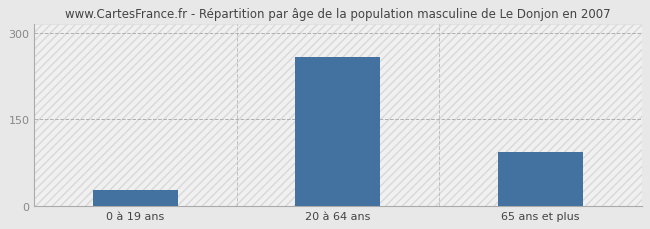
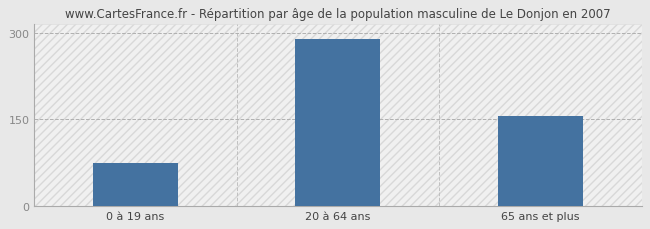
0 à 19 ans: 28 -> 75
20 à 64 ans: 258 -> 290
65 ans et plus: 94 -> 156
